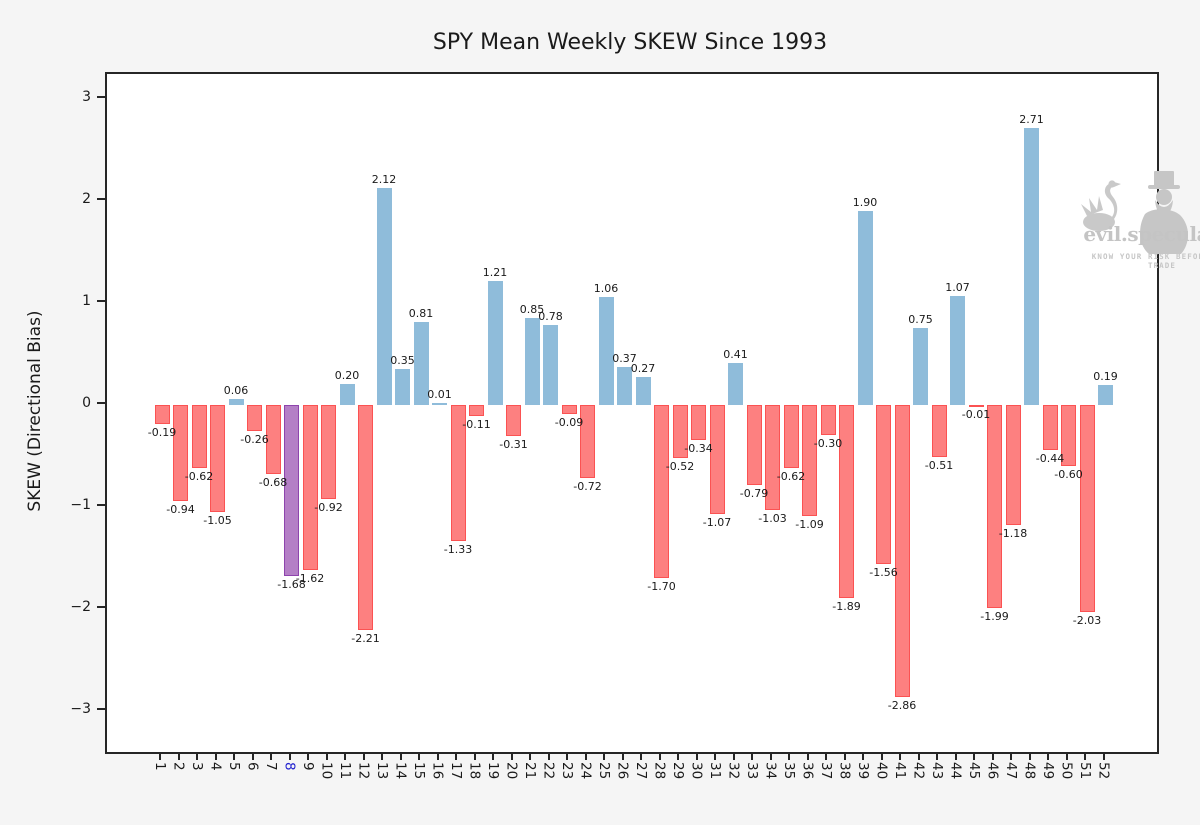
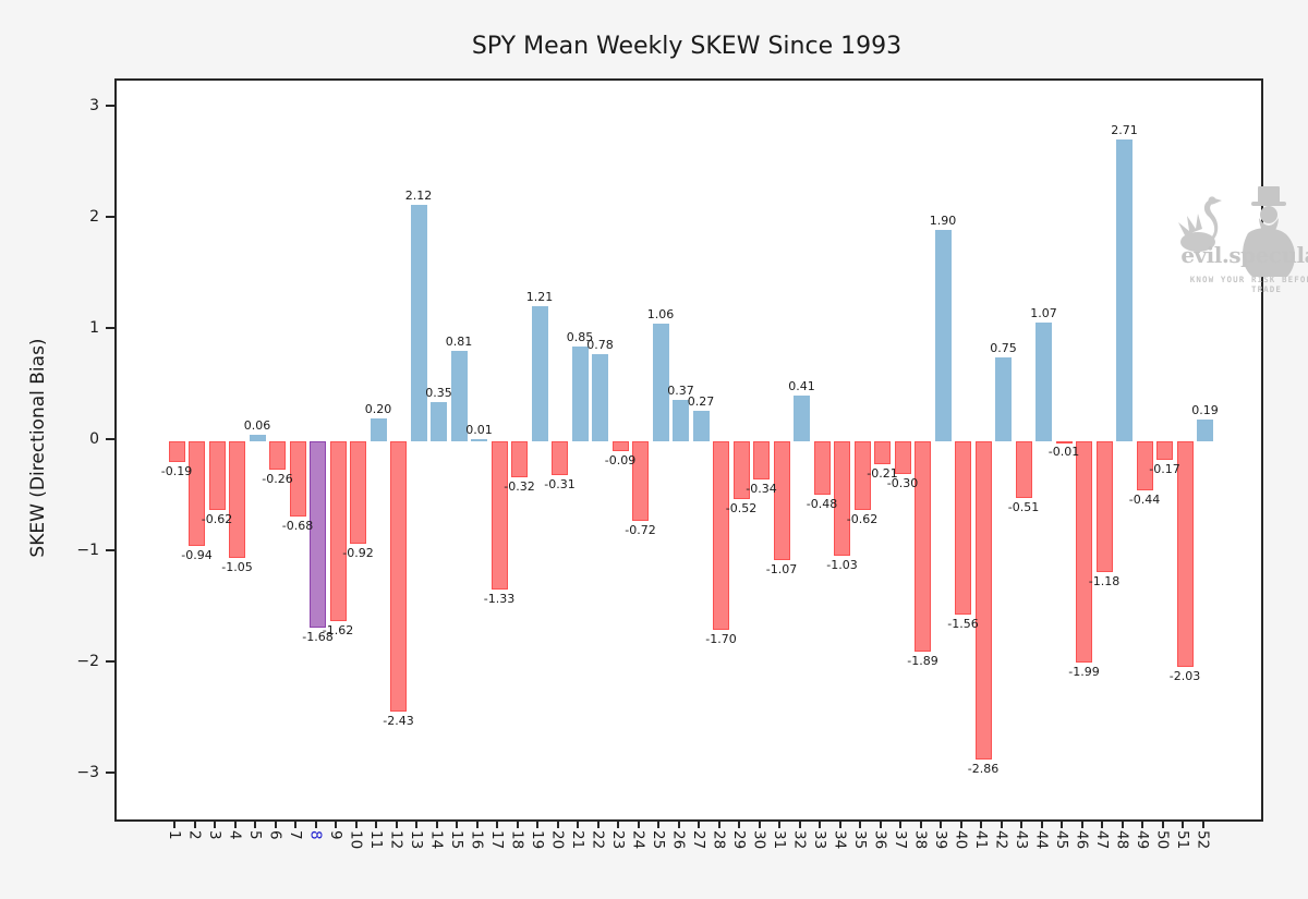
12: -2.21 -> -2.43
18: -0.11 -> -0.32
33: -0.79 -> -0.48
36: -1.09 -> -0.21
50: -0.60 -> -0.17
